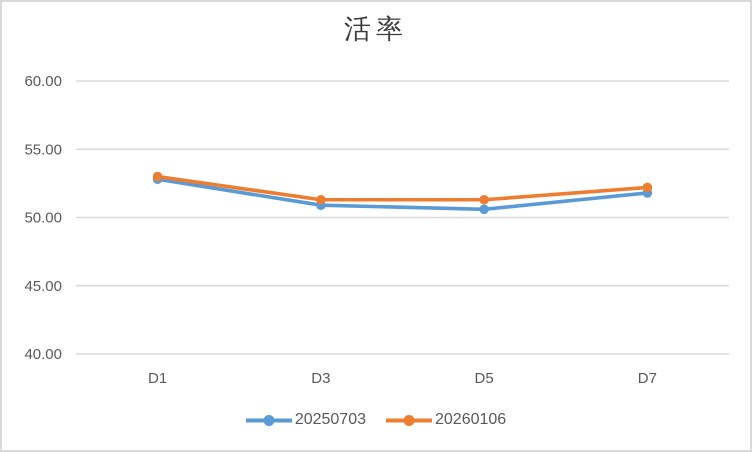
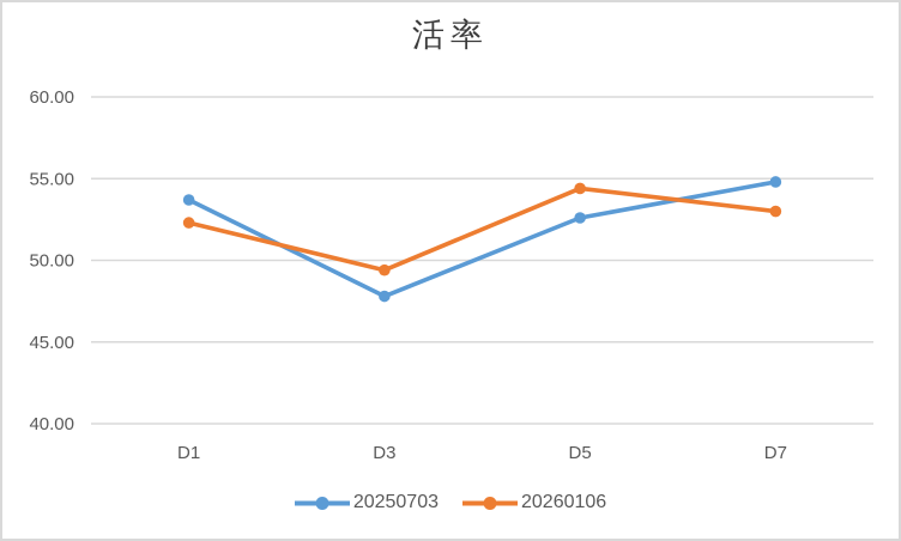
20250703/D1: 52.8 -> 53.7
20260106/D1: 53.0 -> 52.3
20250703/D3: 50.9 -> 47.8
20260106/D3: 51.3 -> 49.4
20250703/D5: 50.6 -> 52.6
20260106/D5: 51.3 -> 54.4
20250703/D7: 51.8 -> 54.8
20260106/D7: 52.2 -> 53.0
